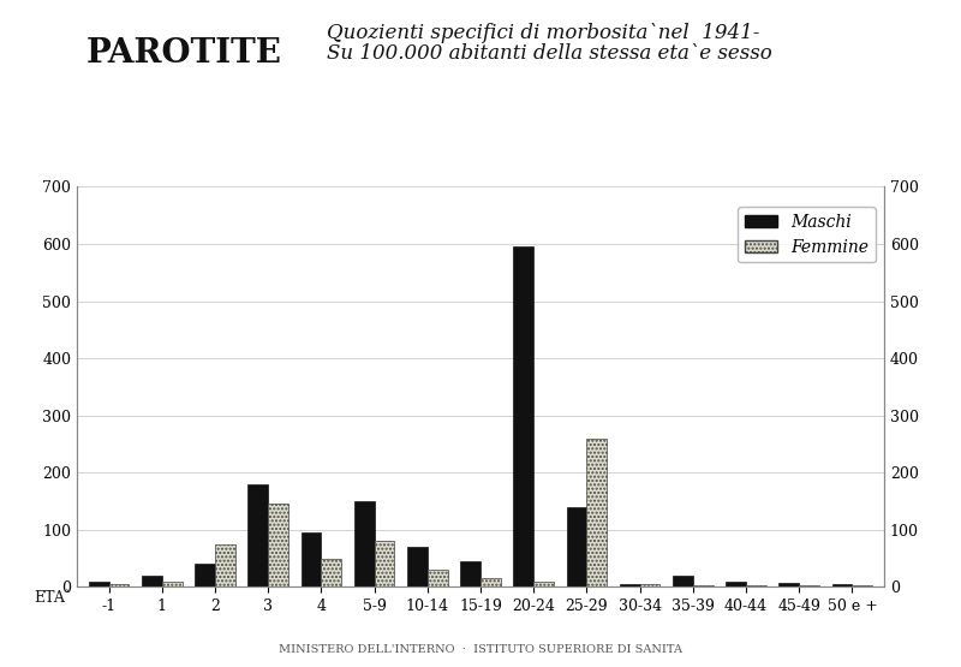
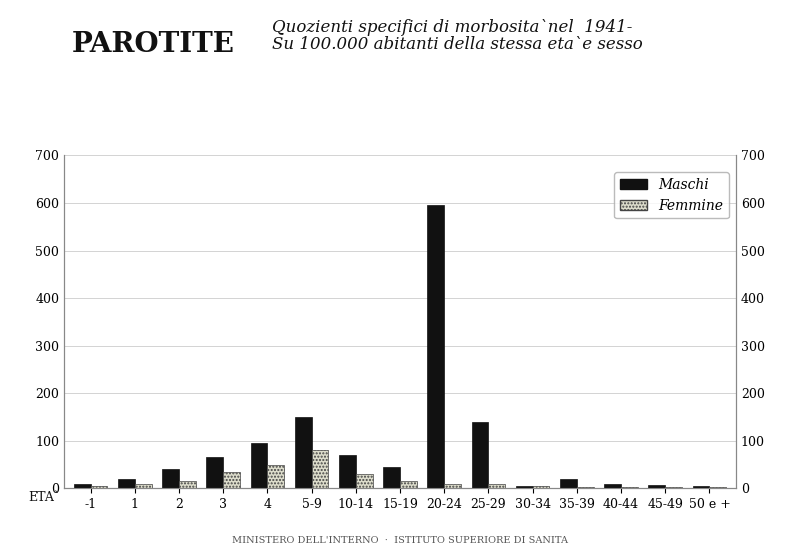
Femmine/2: 75 -> 15
Maschi/3: 180 -> 65
Femmine/3: 145 -> 35
Femmine/25-29: 260 -> 10
